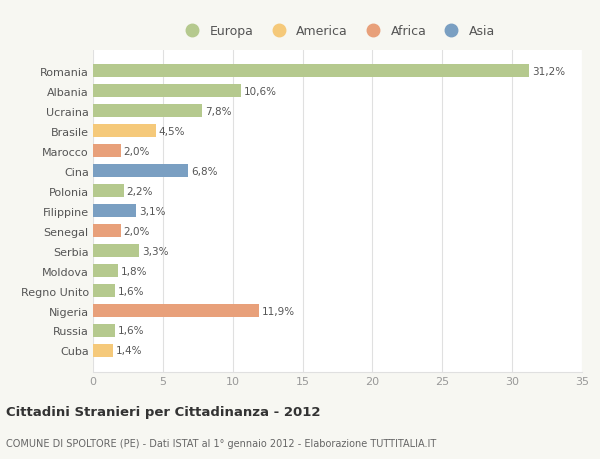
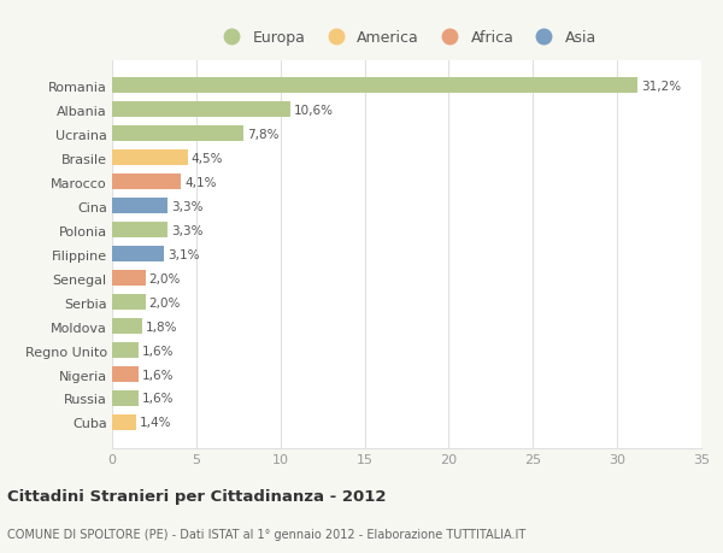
Marocco: 2,0% -> 4,1%
Cina: 6,8% -> 3,3%
Polonia: 2,2% -> 3,3%
Serbia: 3,3% -> 2,0%
Nigeria: 11,9% -> 1,6%
